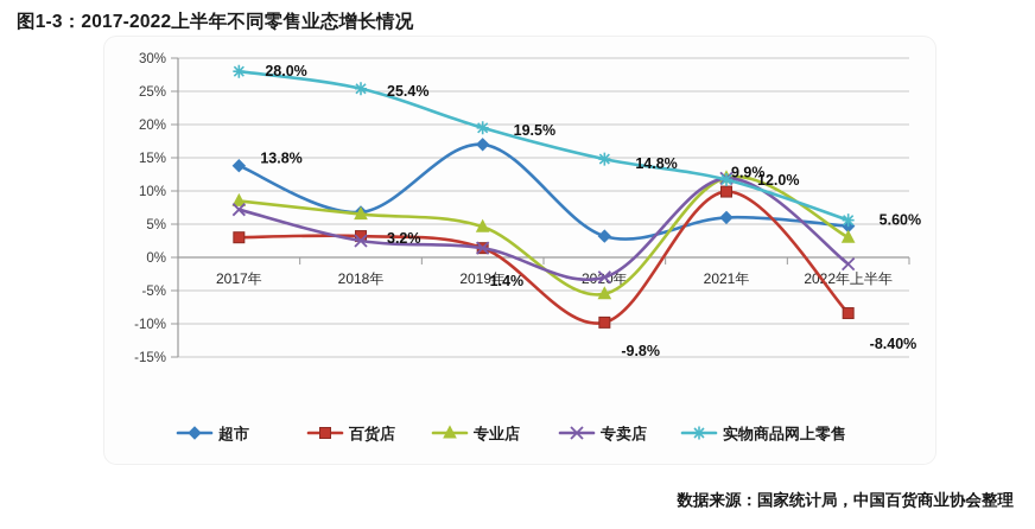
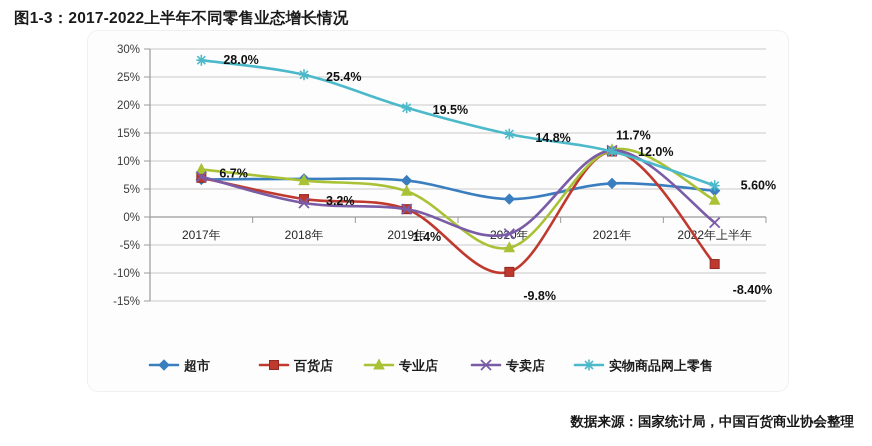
超市/2017年: 13.8% -> 6.7%
百货店/2017年: 3% -> 7%
超市/2019年: 17% -> 6%
百货店/2021年: 9.9% -> 11.7%
